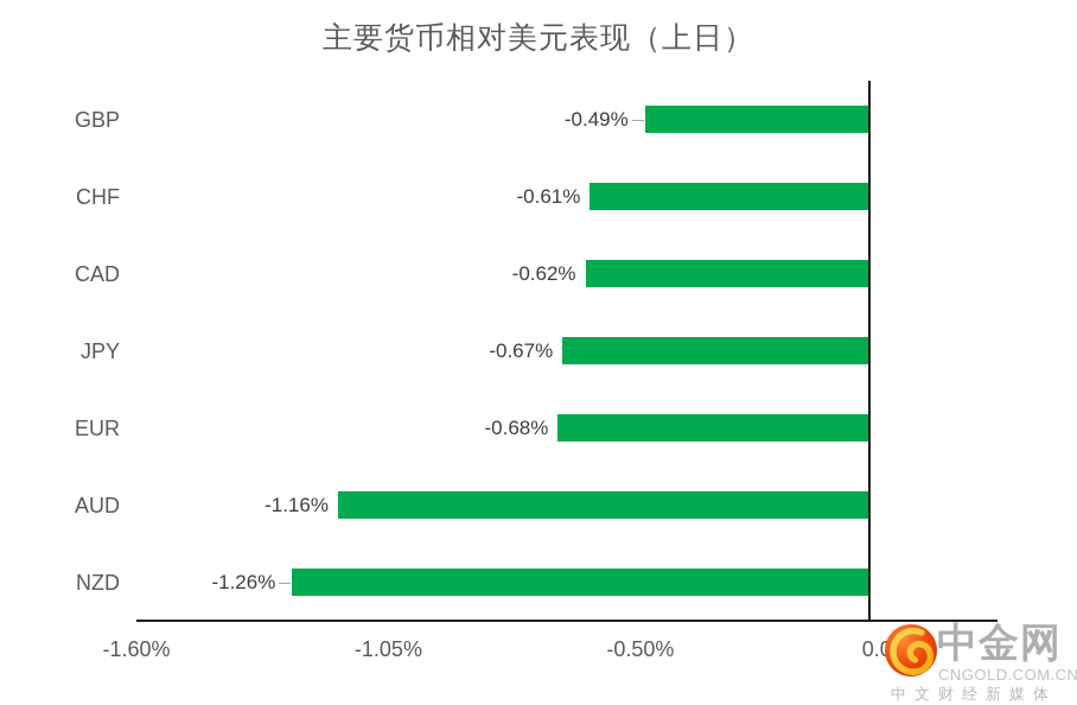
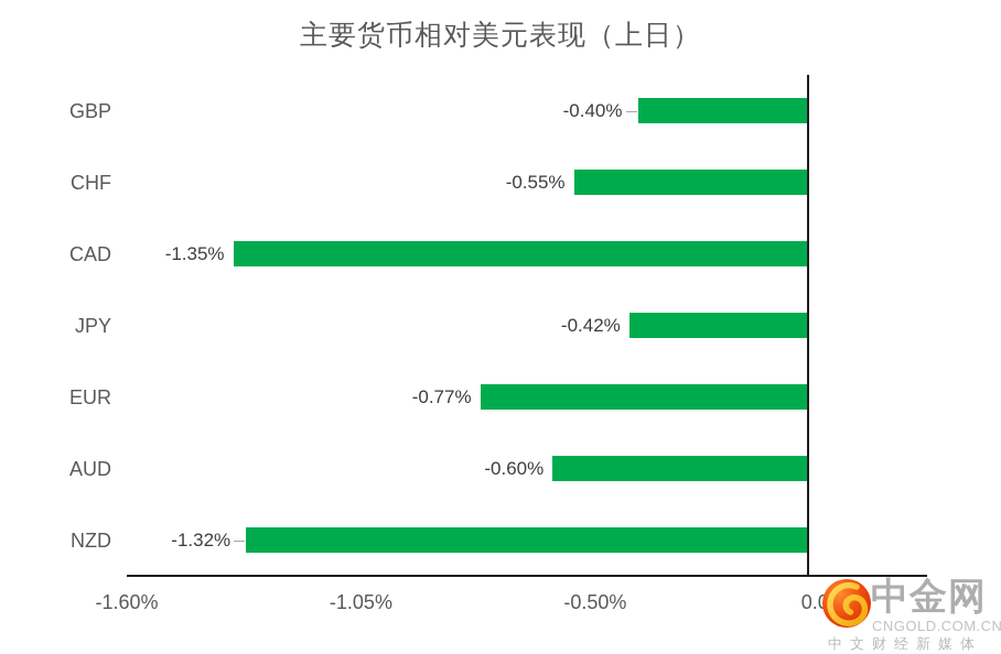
GBP: -0.49% -> -0.40%
CHF: -0.61% -> -0.55%
CAD: -0.62% -> -1.35%
JPY: -0.67% -> -0.42%
EUR: -0.68% -> -0.77%
AUD: -1.16% -> -0.60%
NZD: -1.26% -> -1.32%
